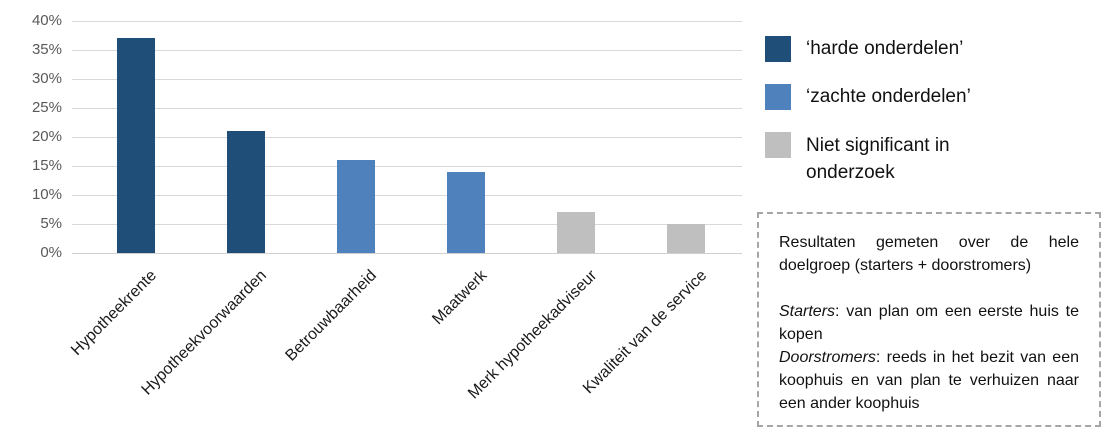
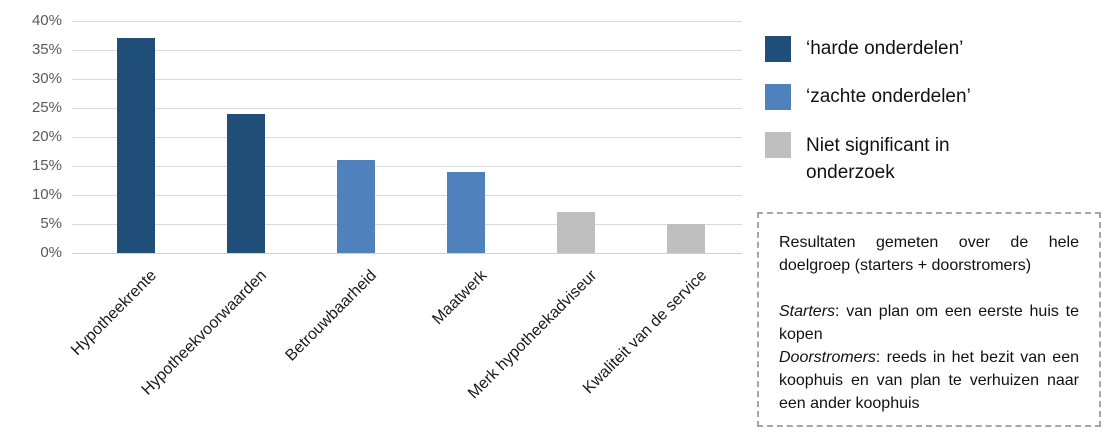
Hypotheekvoorwaarden: 21% -> 24%
